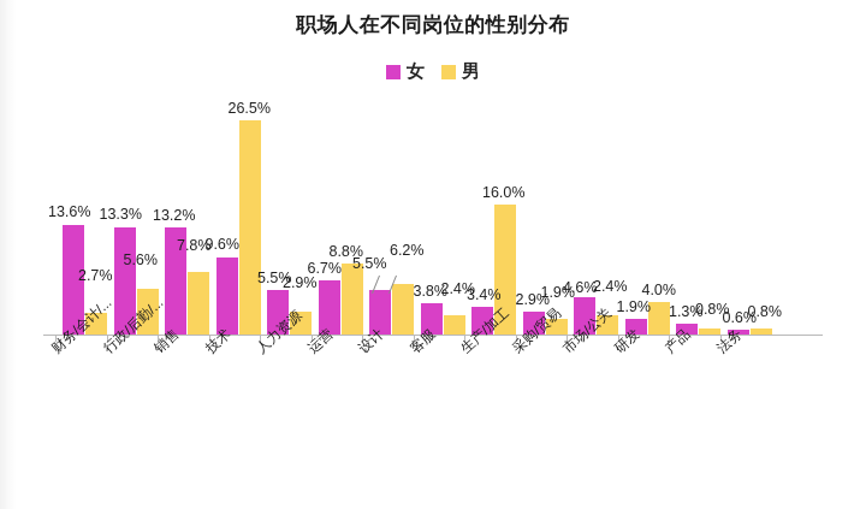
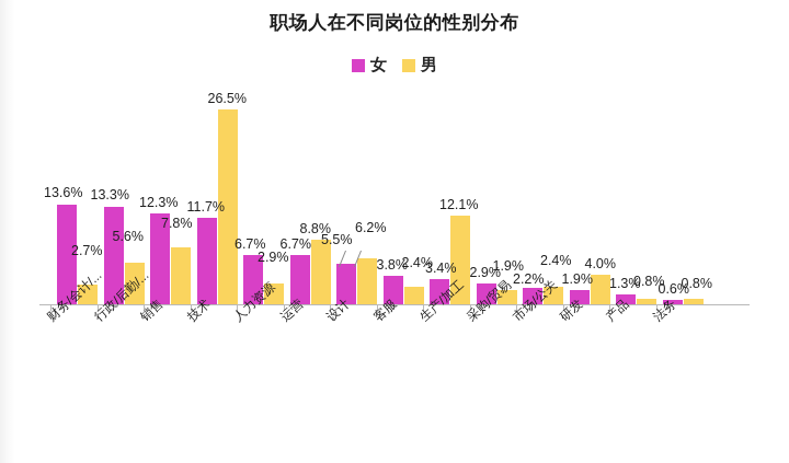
女/销售: 13.2% -> 12.3%
女/技术: 9.6% -> 11.7%
女/人力资源: 5.5% -> 6.7%
男/生产/加工: 16.0% -> 12.1%
女/市场/公关: 4.6% -> 2.2%
